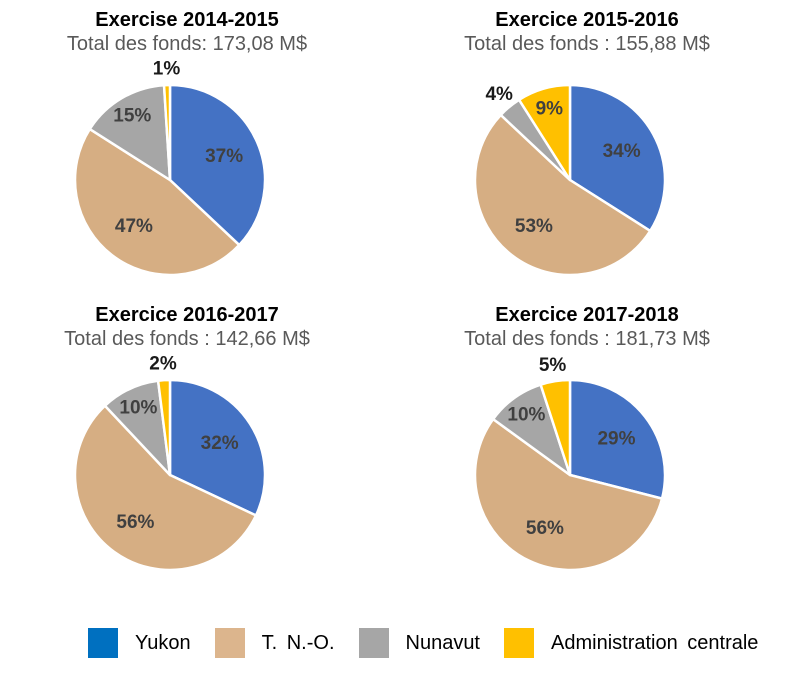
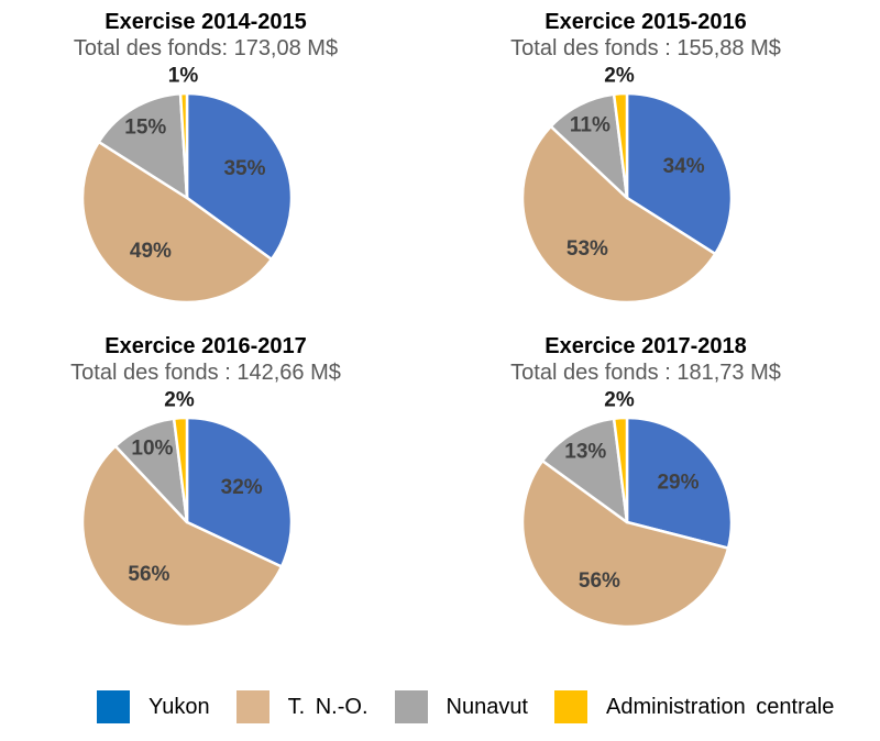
Exercise 2014-2015/Yukon: 37% -> 35%
Exercise 2014-2015/T. N.-O.: 47% -> 49%
Exercice 2015-2016/Nunavut: 4% -> 11%
Exercice 2015-2016/Administration centrale: 9% -> 2%
Exercice 2017-2018/Nunavut: 10% -> 13%
Exercice 2017-2018/Administration centrale: 5% -> 2%
